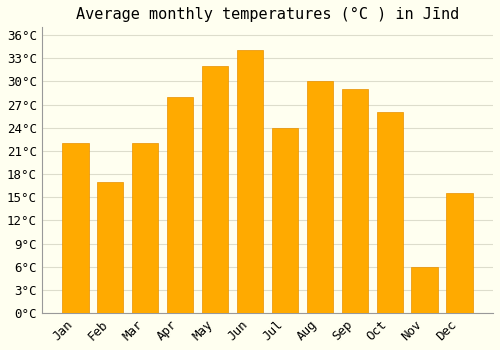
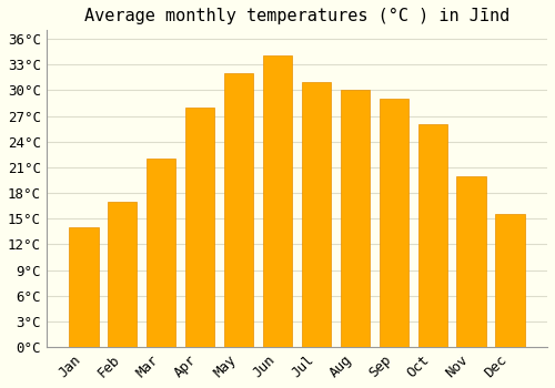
Jan: 22.0°C -> 14.0°C
Jul: 24.0°C -> 31.0°C
Nov: 6.0°C -> 20.0°C
